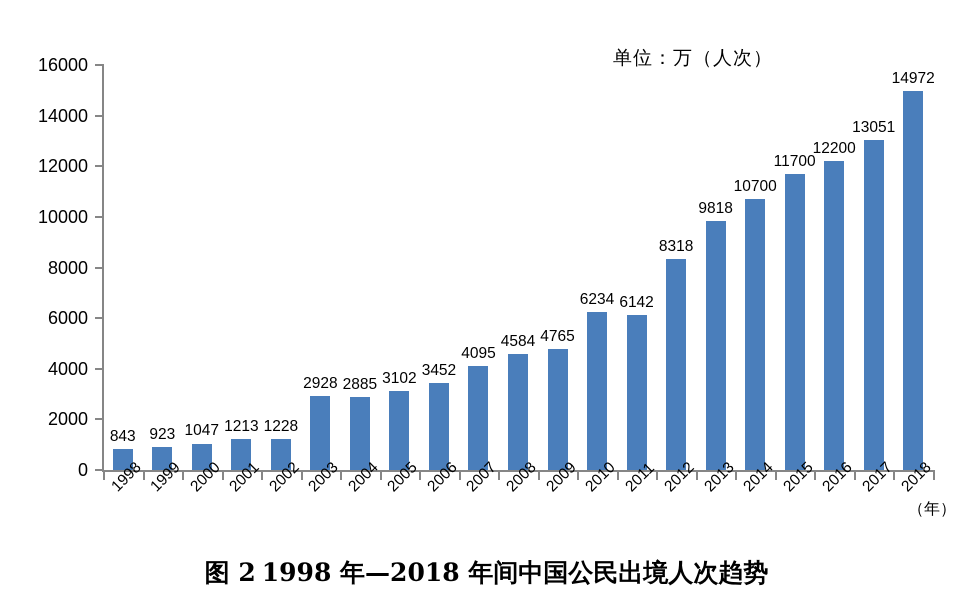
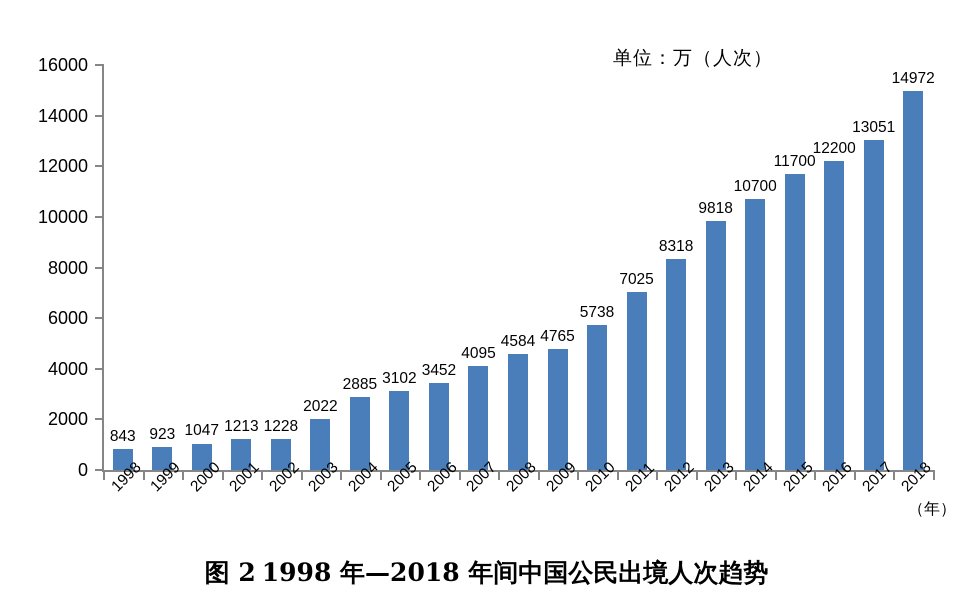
2003: 2928 -> 2022
2010: 6234 -> 5738
2011: 6142 -> 7025
